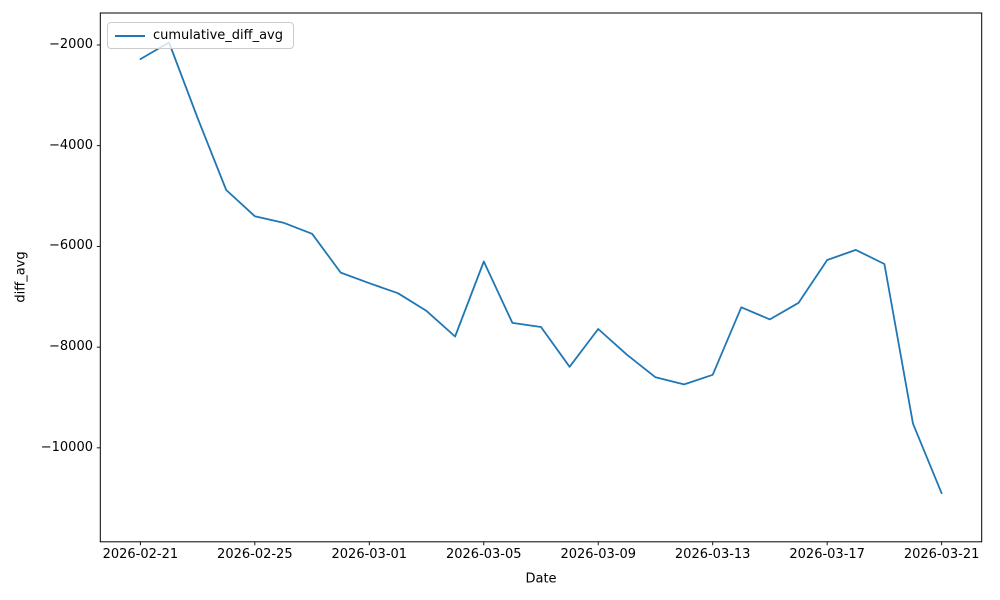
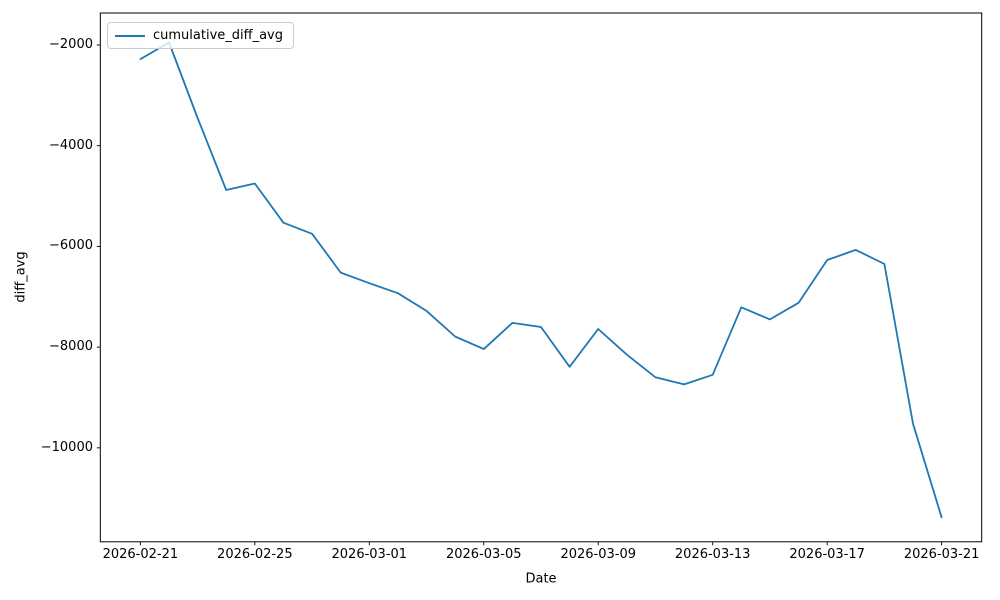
2026-02-25: -5400 -> -4800
2026-03-05: -6300 -> -8000
2026-03-21: -10900 -> -11400
